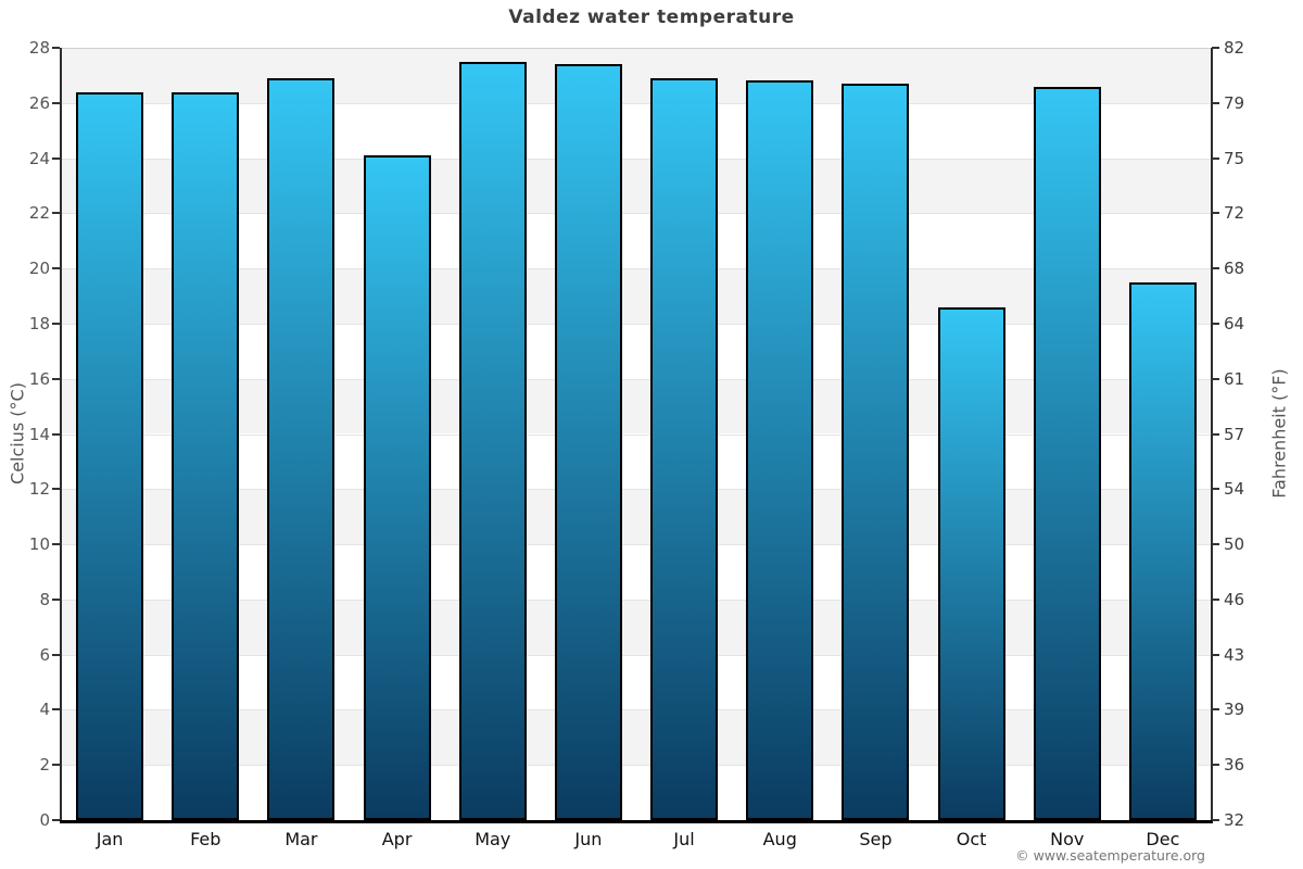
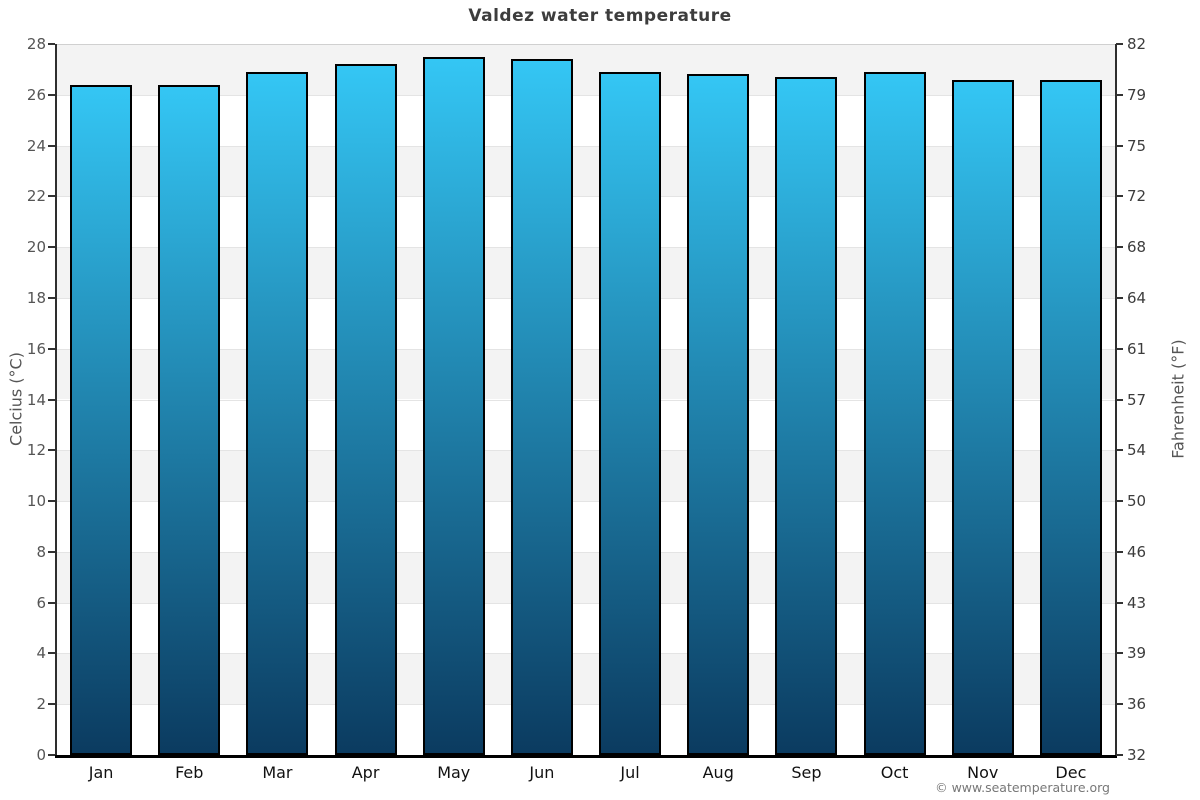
Apr: 24.1 -> 27.2
Oct: 18.6 -> 26.9
Dec: 19.5 -> 26.6
